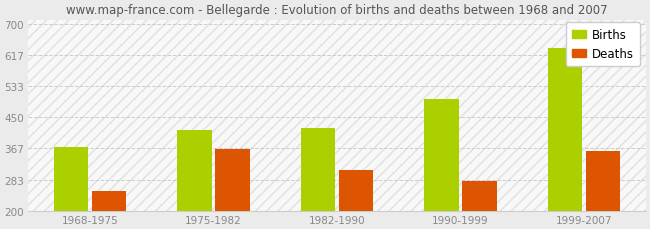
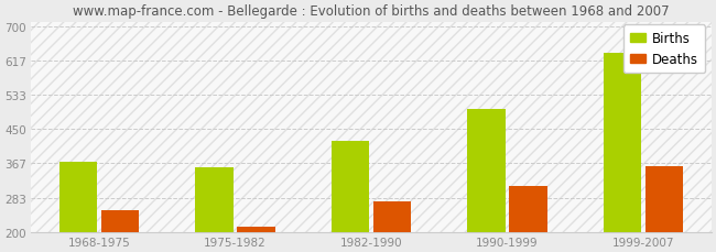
Births/1975-1982: 415 -> 358
Deaths/1975-1982: 365 -> 213
Deaths/1982-1990: 310 -> 275
Deaths/1990-1999: 280 -> 312
